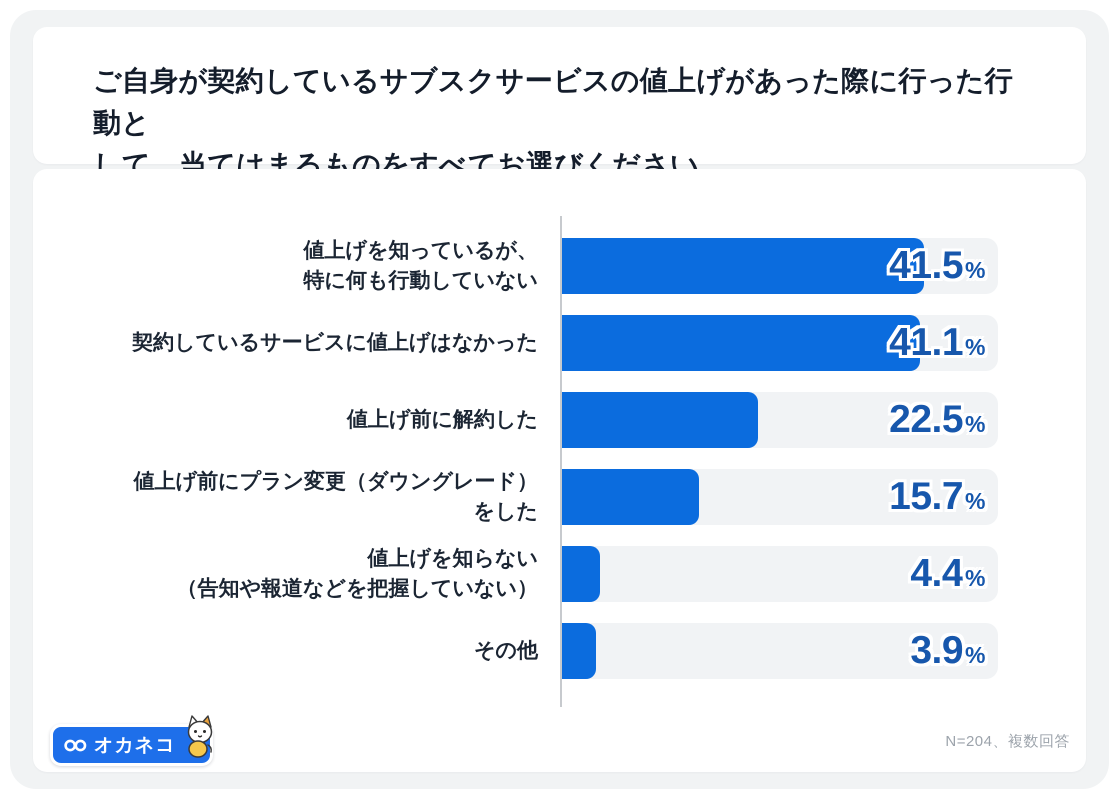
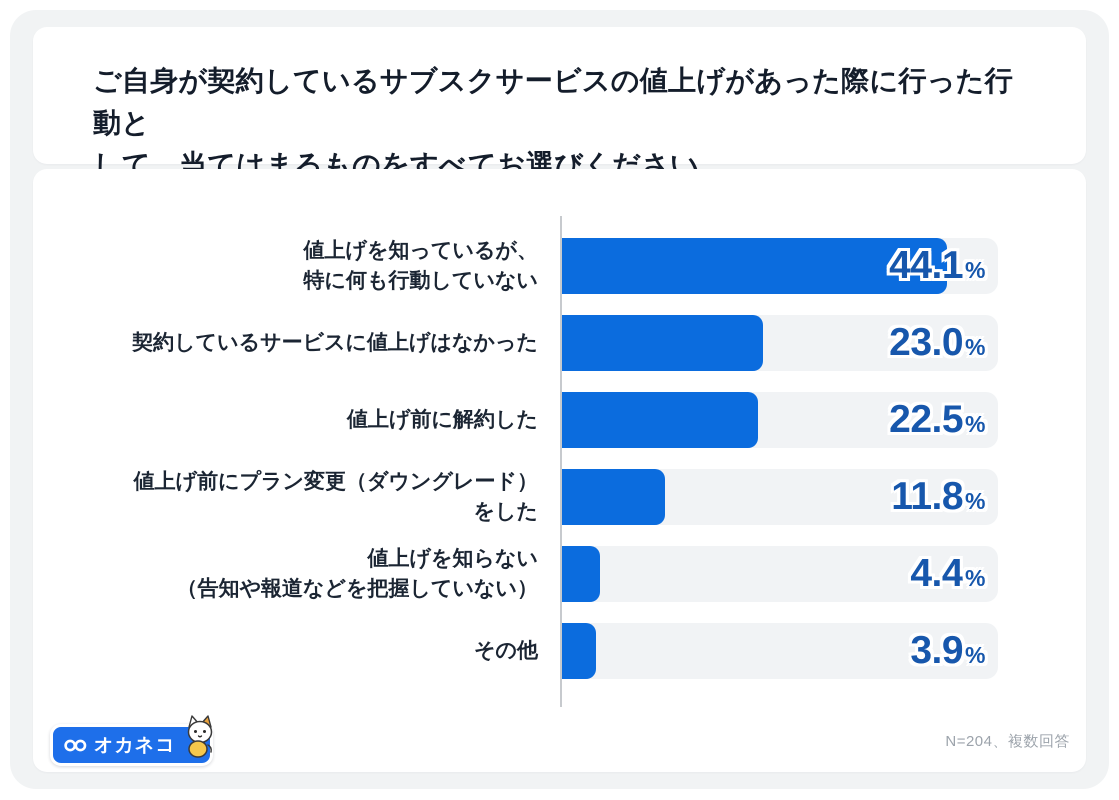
値上げを知っているが、特に何も行動していない: 41.5 -> 44.1
契約しているサービスに値上げはなかった: 41.1 -> 23.0
値上げ前にプラン変更（ダウングレード）をした: 15.7 -> 11.8
